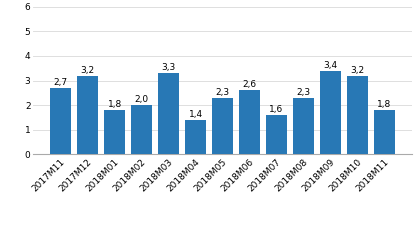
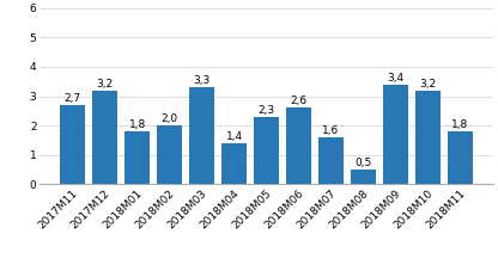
2018M08: 2,3 -> 0,5
